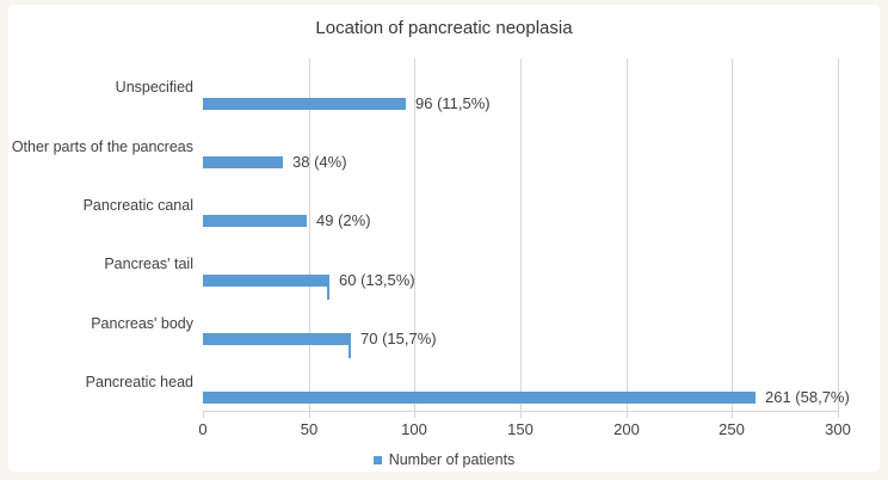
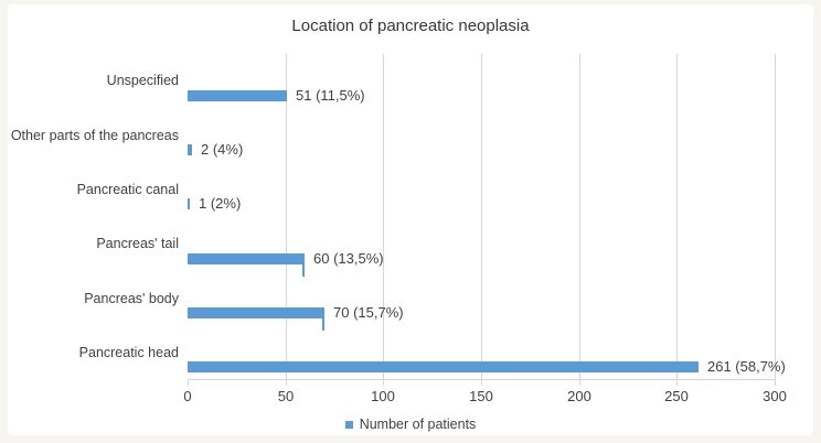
Unspecified: 96 -> 51
Other parts of the pancreas: 38 -> 2
Pancreatic canal: 49 -> 1
